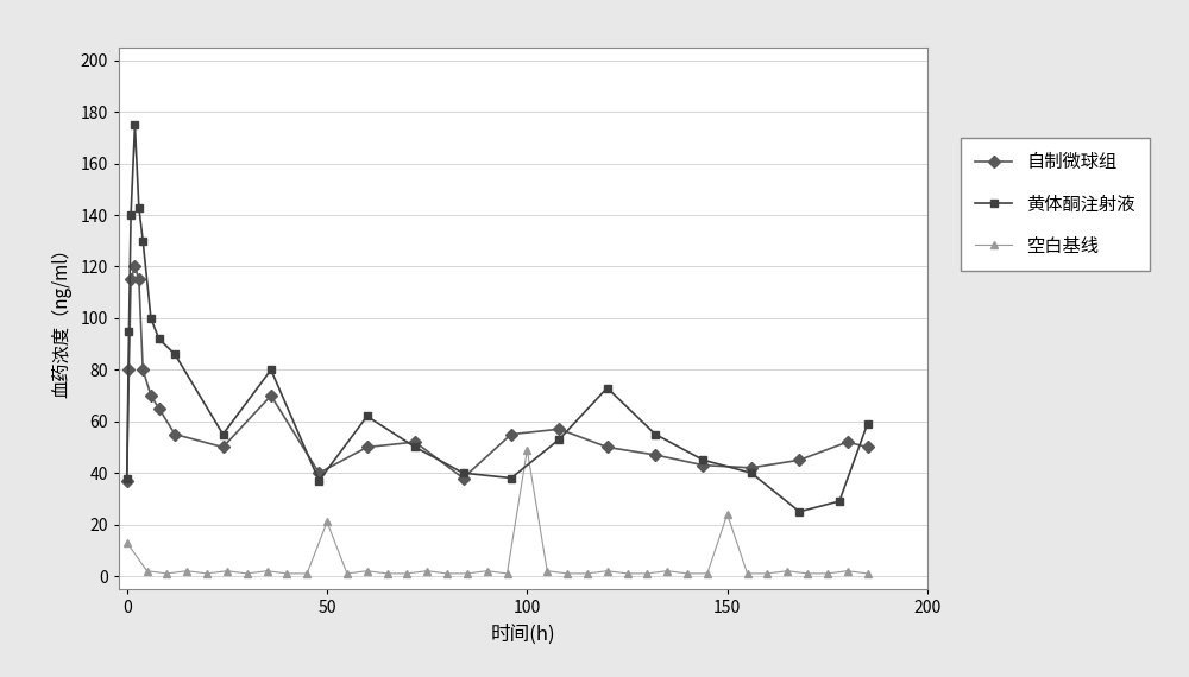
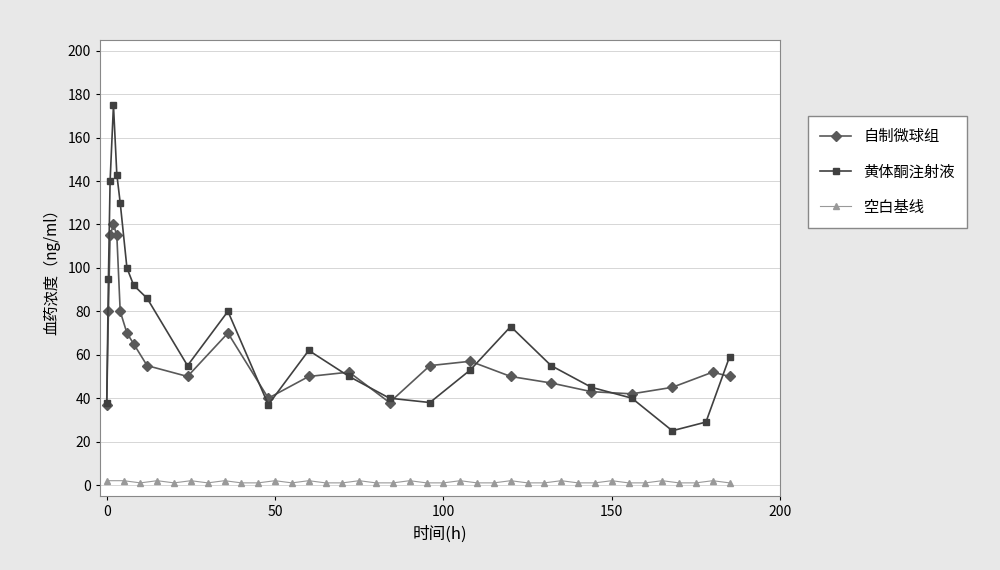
空白基线/0: 13 -> 2
空白基线/50: 21 -> 2
空白基线/100: 49 -> 1
空白基线/150: 24 -> 2
